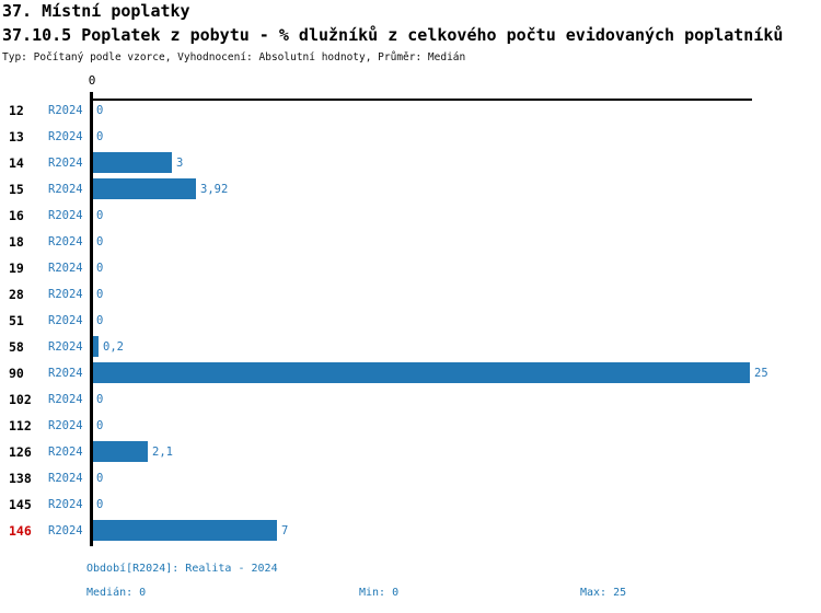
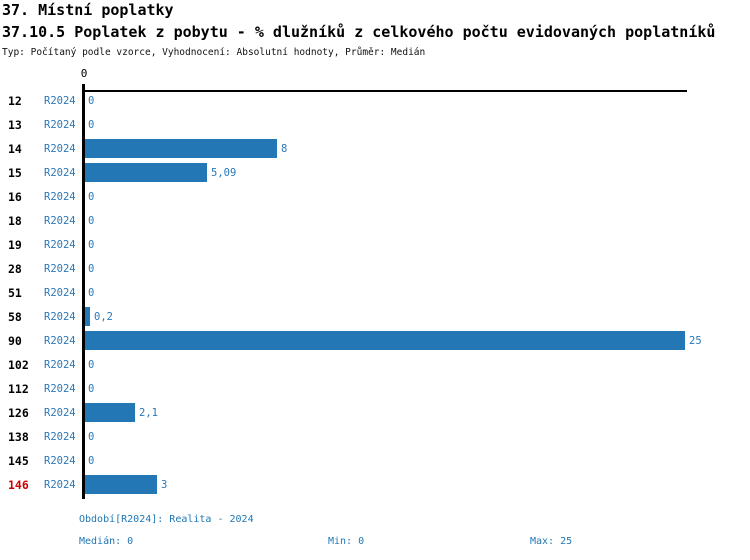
14: 3 -> 8
15: 3,92 -> 5,09
146: 7 -> 3
